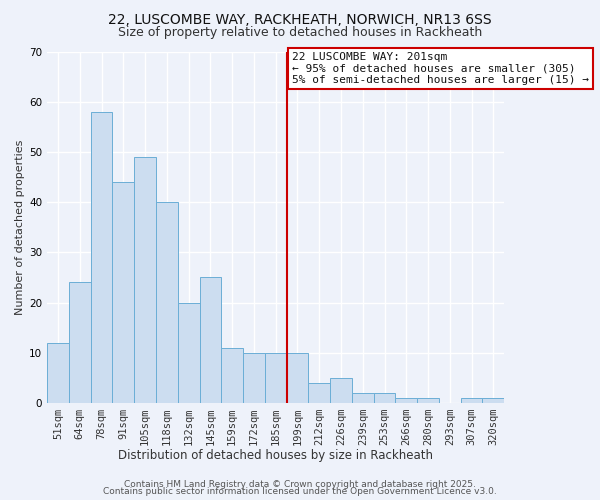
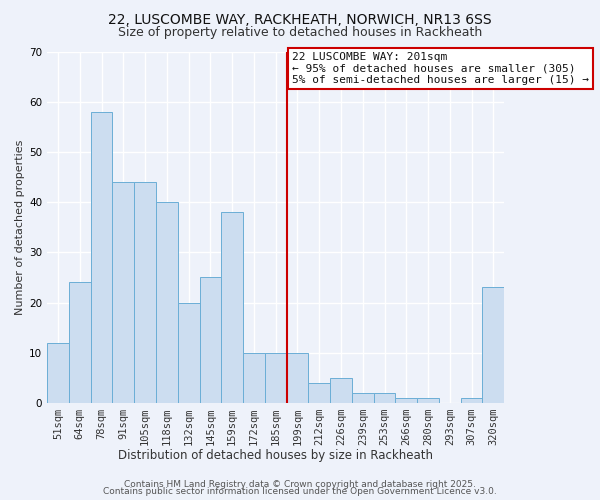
105sqm: 49 -> 44
159sqm: 11 -> 38
320sqm: 1 -> 23
